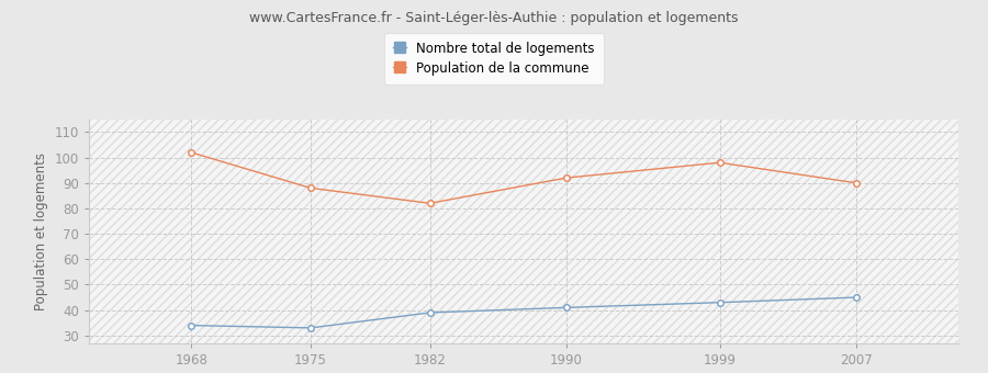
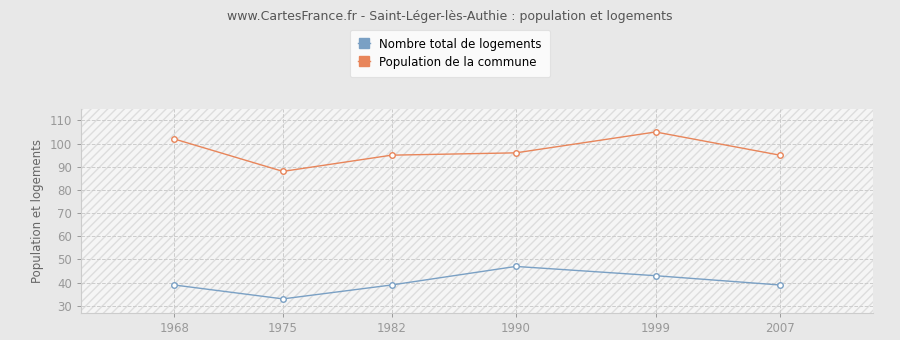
Nombre total de logements/1968: 34 -> 39
Population de la commune/1982: 82 -> 95
Nombre total de logements/1990: 41 -> 47
Population de la commune/1990: 92 -> 96
Population de la commune/1999: 98 -> 105
Nombre total de logements/2007: 45 -> 39
Population de la commune/2007: 90 -> 95
